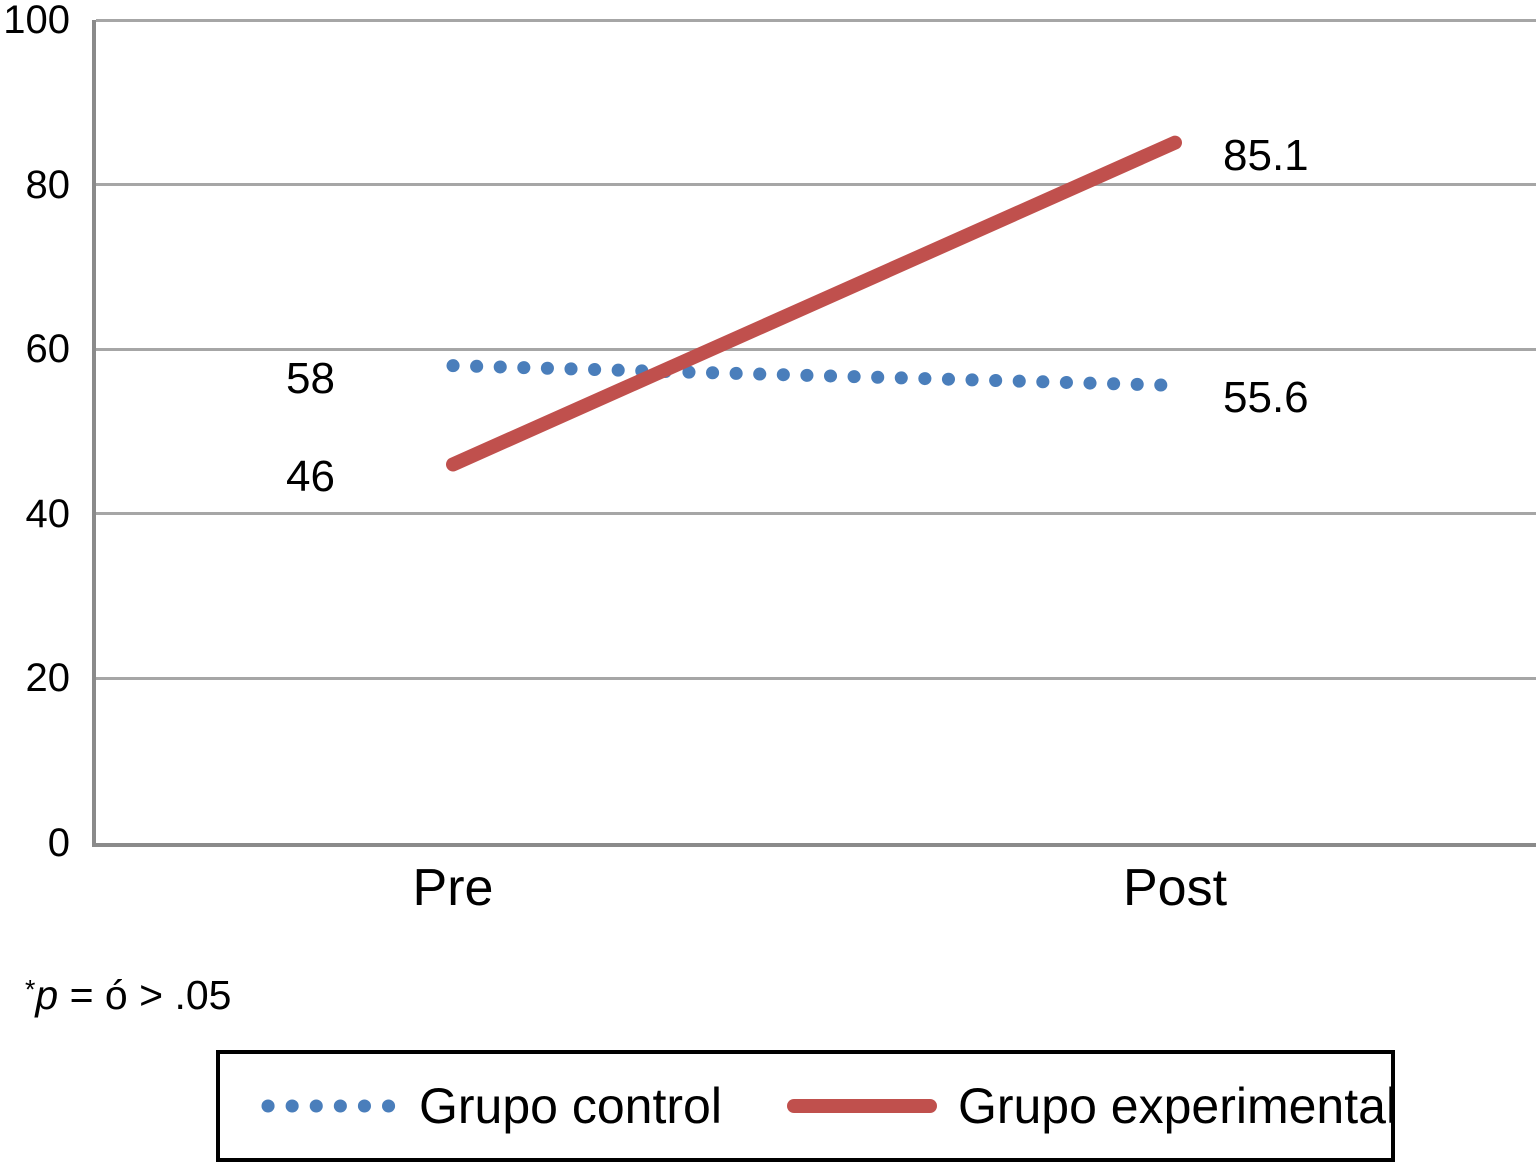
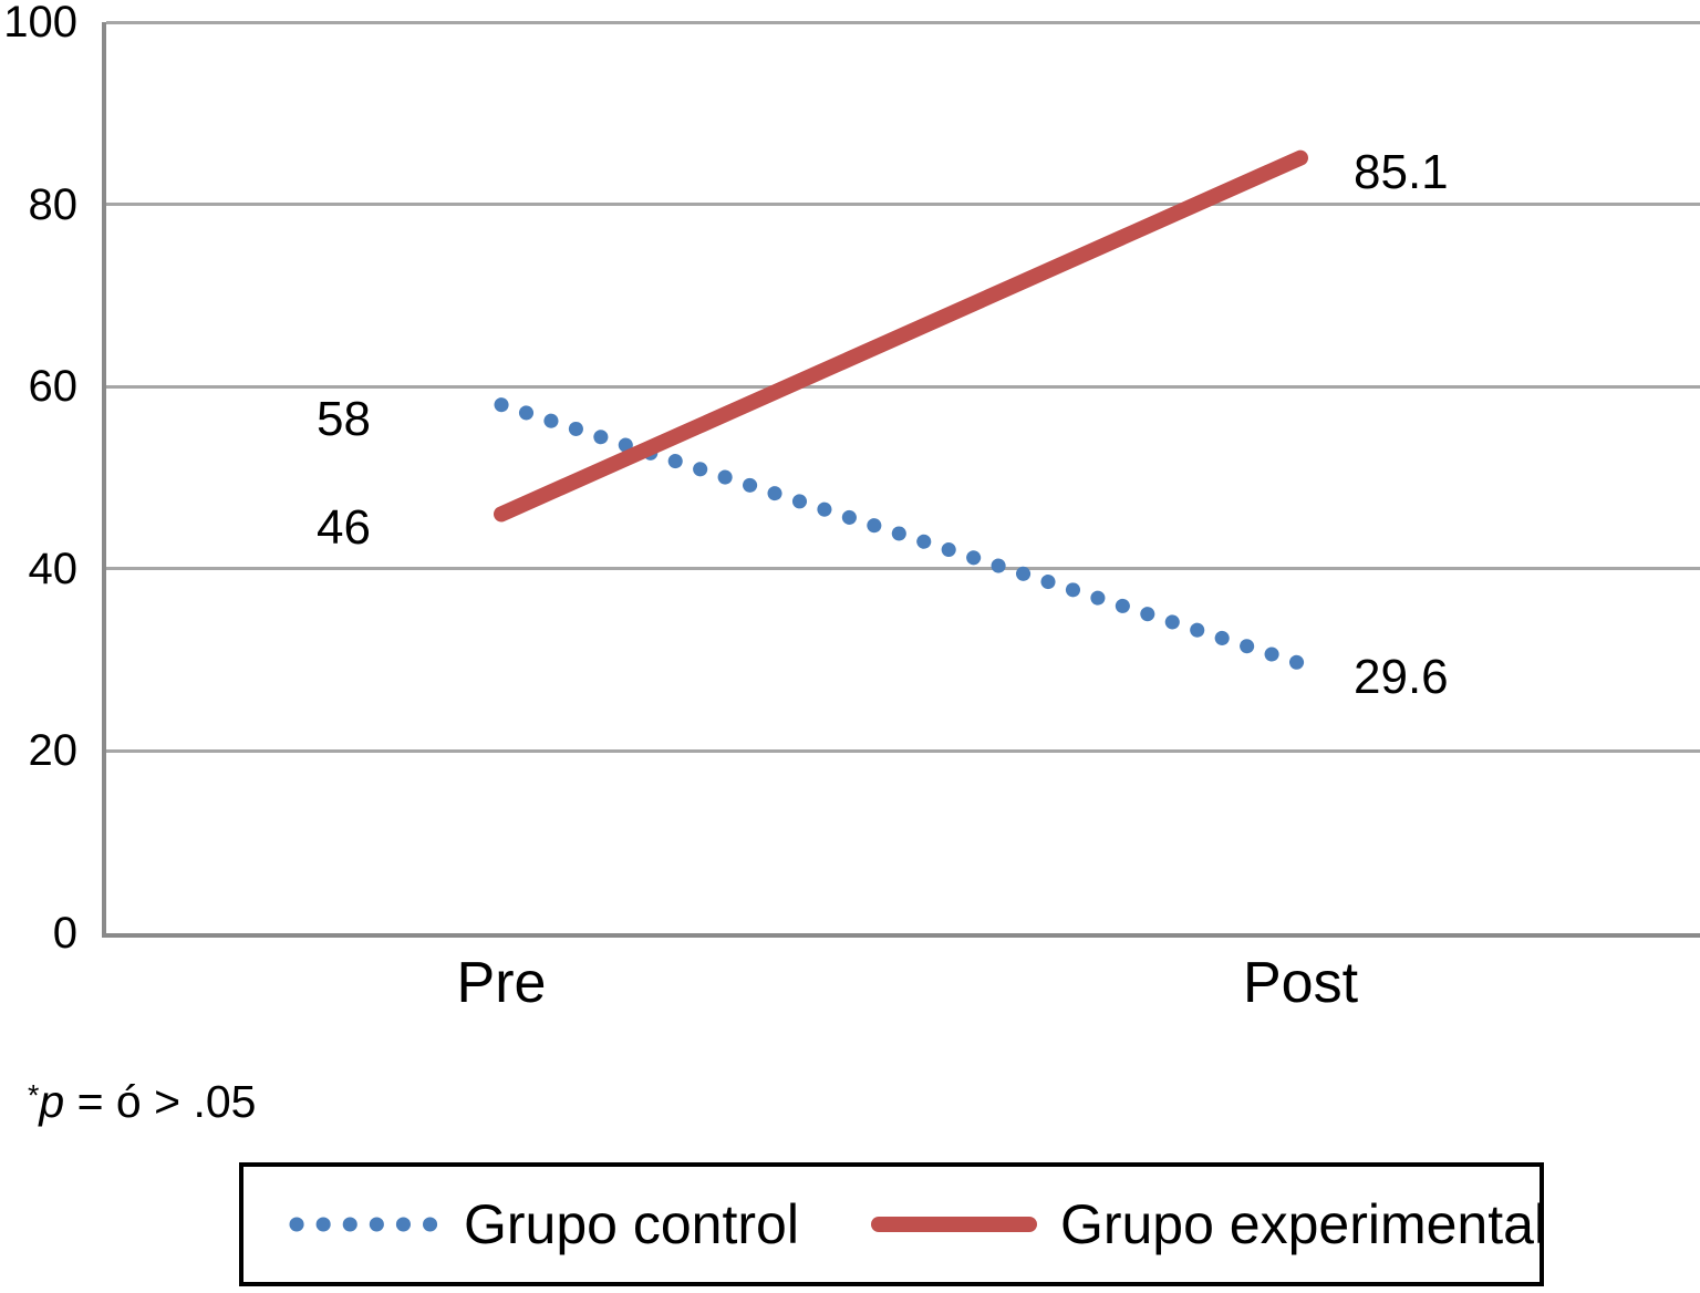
Grupo control/Post: 55.6 -> 29.6
